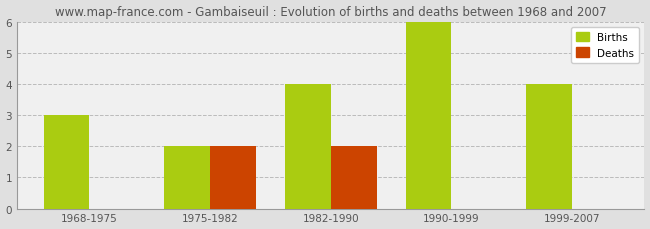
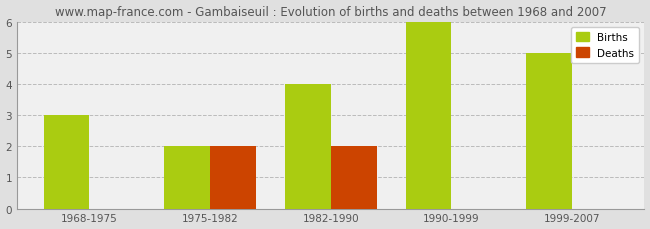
Births/1999-2007: 4 -> 5
